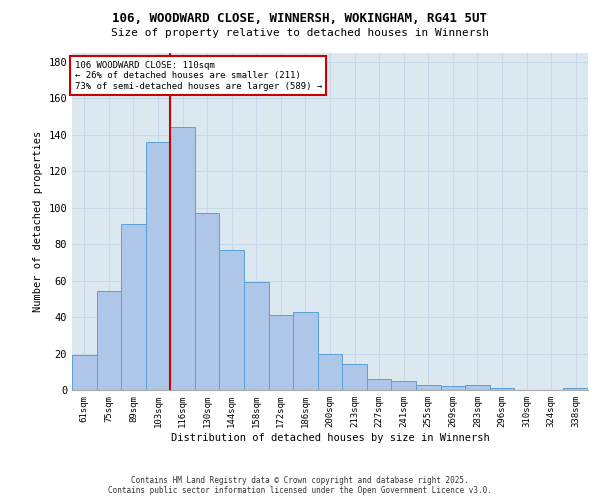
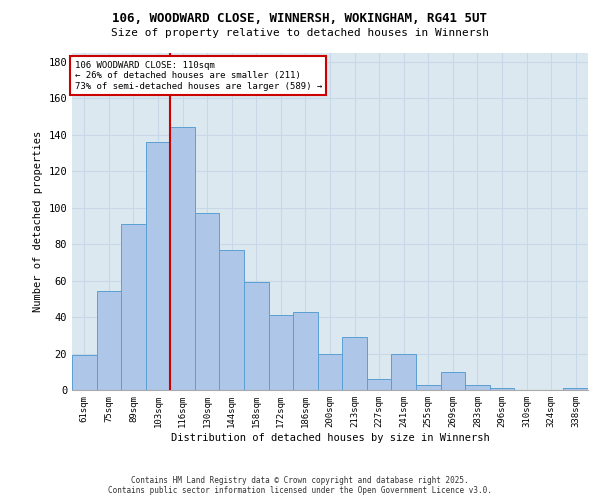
213sqm: 14 -> 29
241sqm: 5 -> 20
269sqm: 2 -> 10
